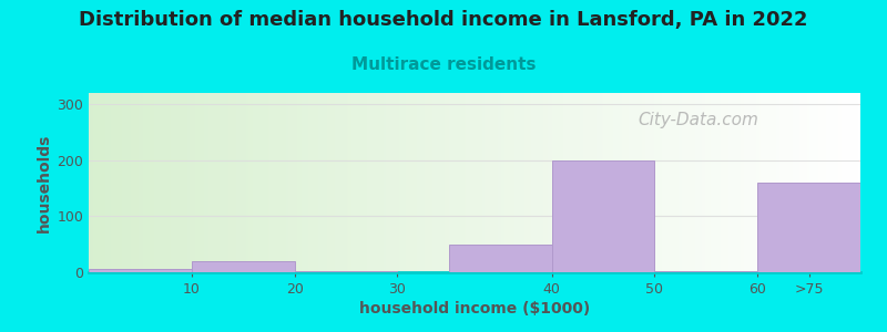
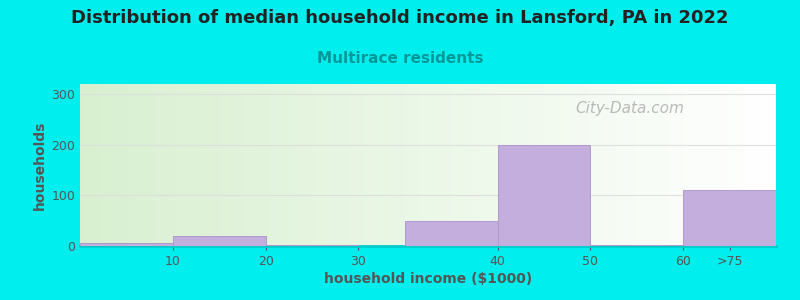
>75: 160 -> 110
